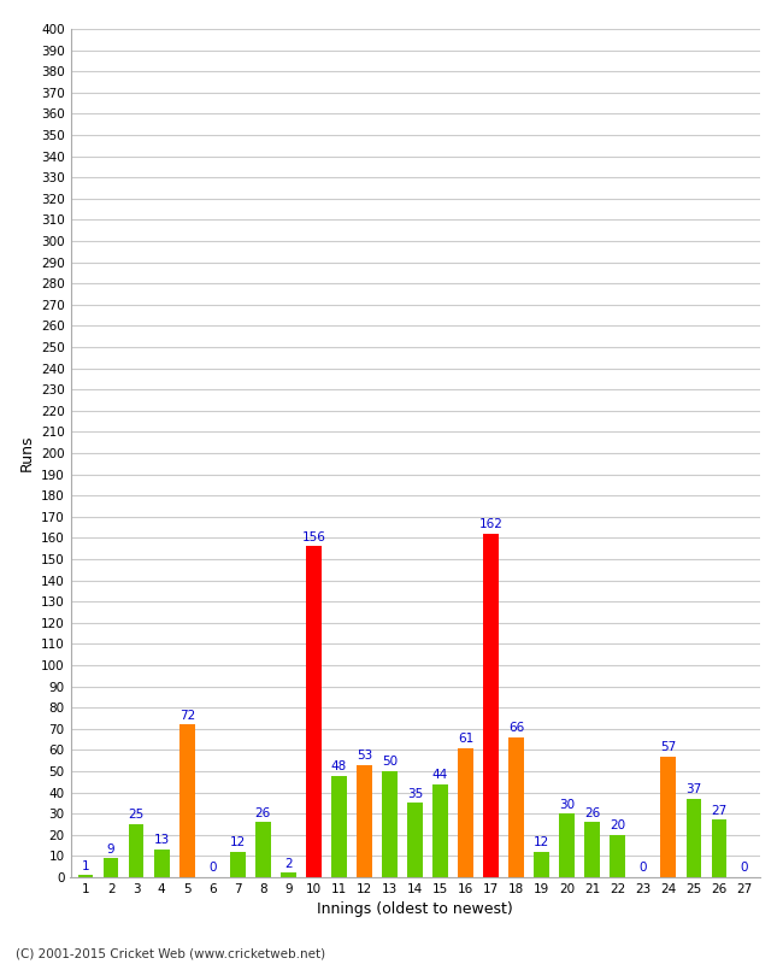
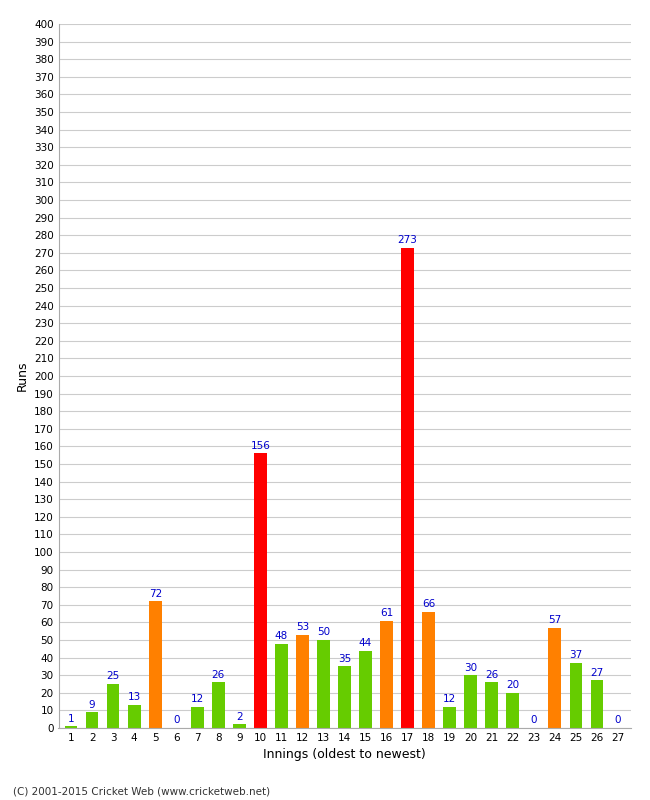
17: 162 -> 273
